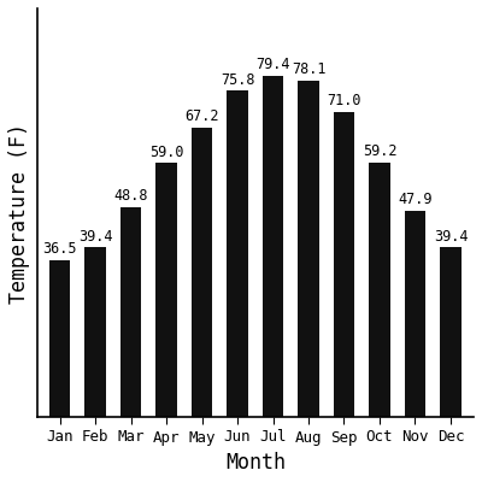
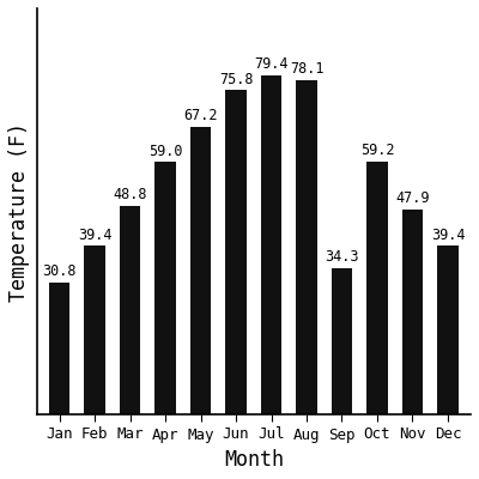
Jan: 36.5 -> 30.8
Sep: 71.0 -> 34.3
